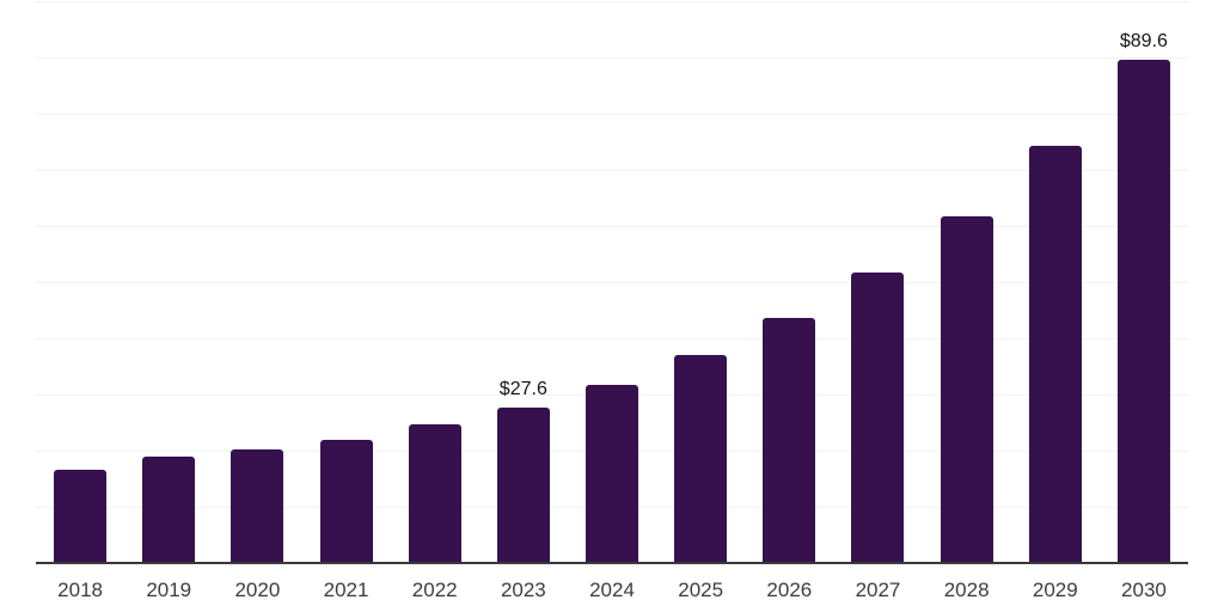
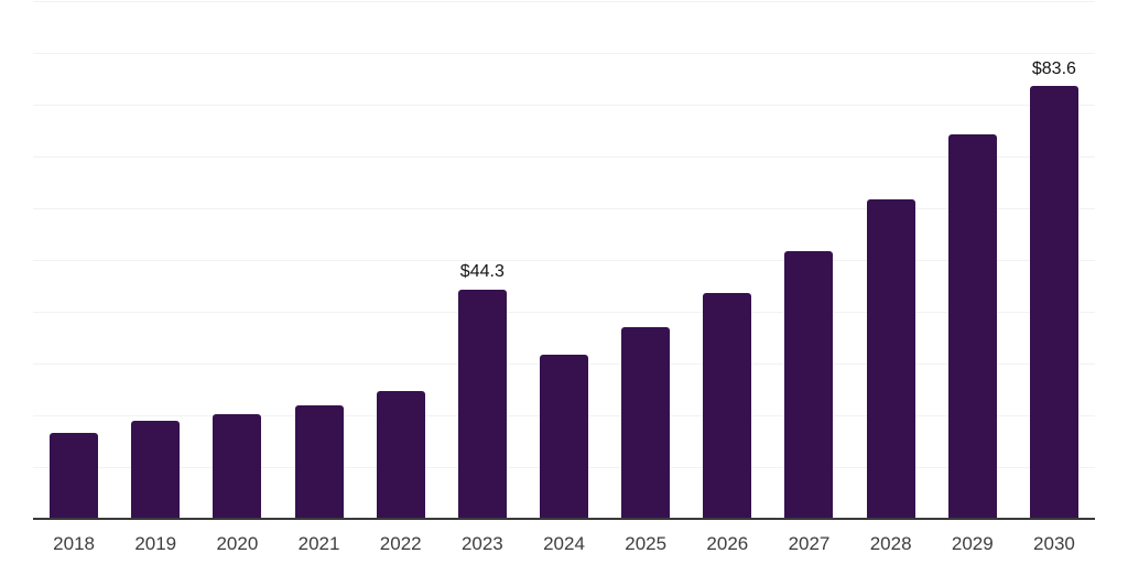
2023: $27.6 -> $44.3
2030: $89.6 -> $83.6
